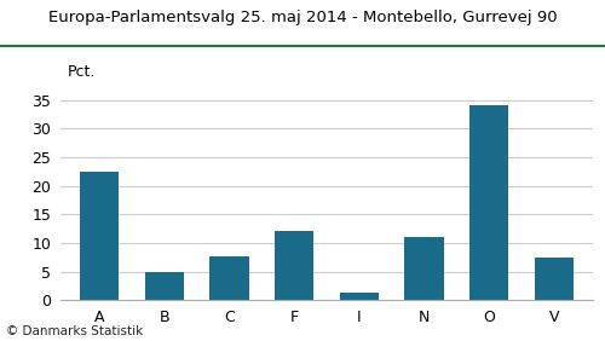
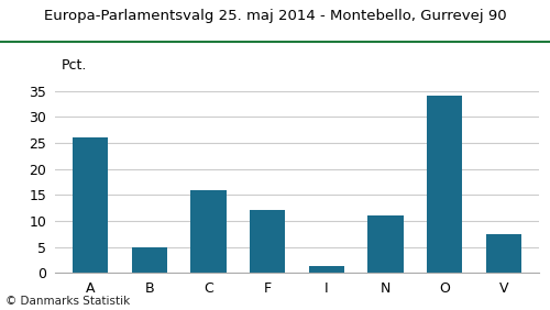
A: 22.5 -> 26.0
C: 7.7 -> 16.0
